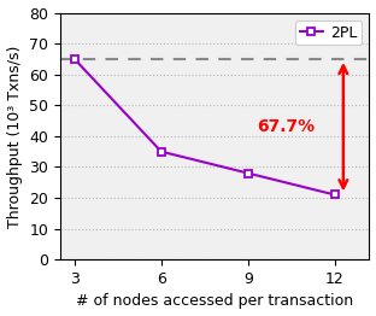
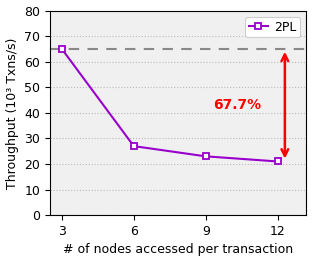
6: 35 -> 27
9: 28 -> 23
